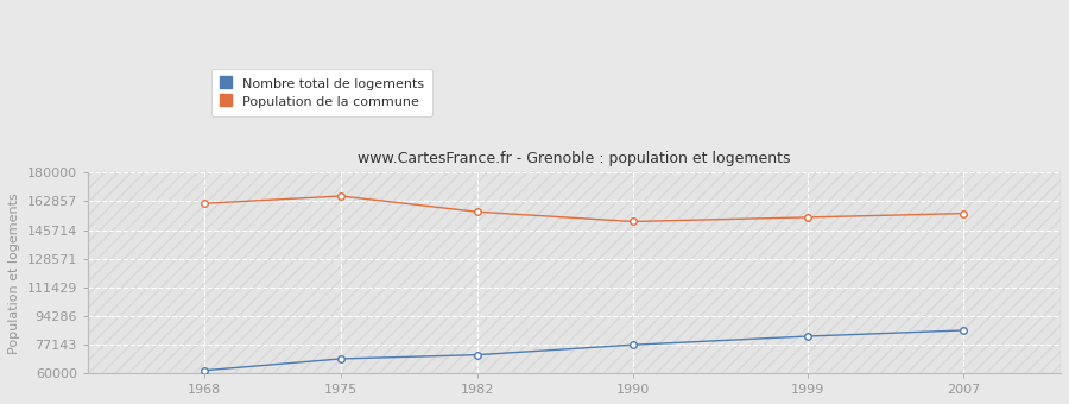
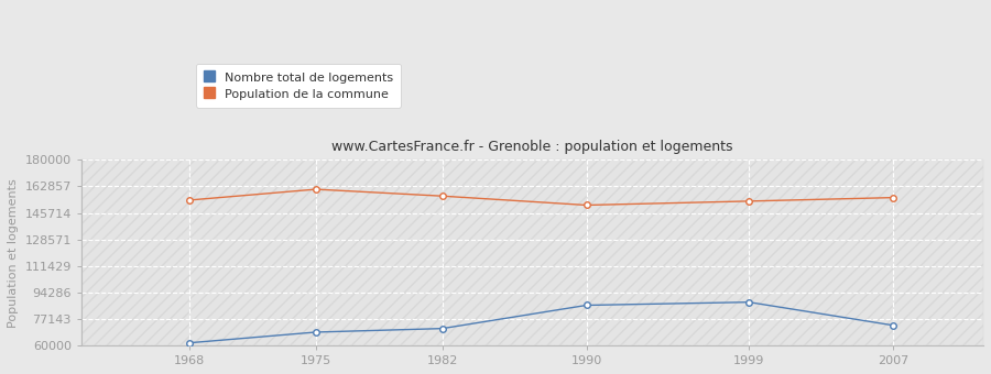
Population de la commune/1968: 162000 -> 154000
Population de la commune/1975: 166000 -> 161000
Nombre total de logements/1990: 77000 -> 86000
Nombre total de logements/1999: 82000 -> 88000
Nombre total de logements/2007: 86000 -> 73000
